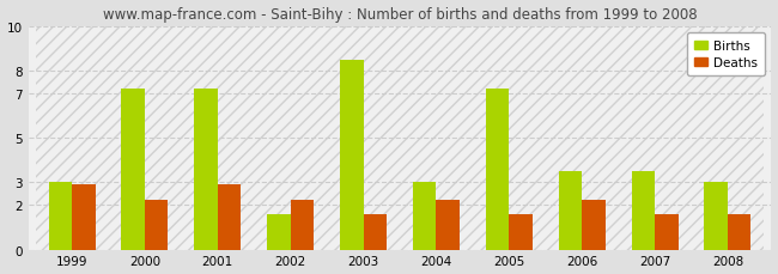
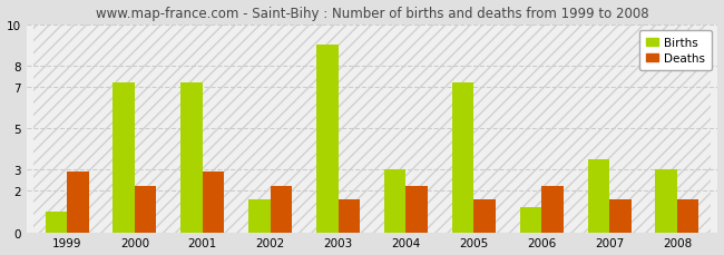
Births/1999: 3.0 -> 1.0
Births/2003: 8.5 -> 9.0
Births/2006: 3.5 -> 1.2
